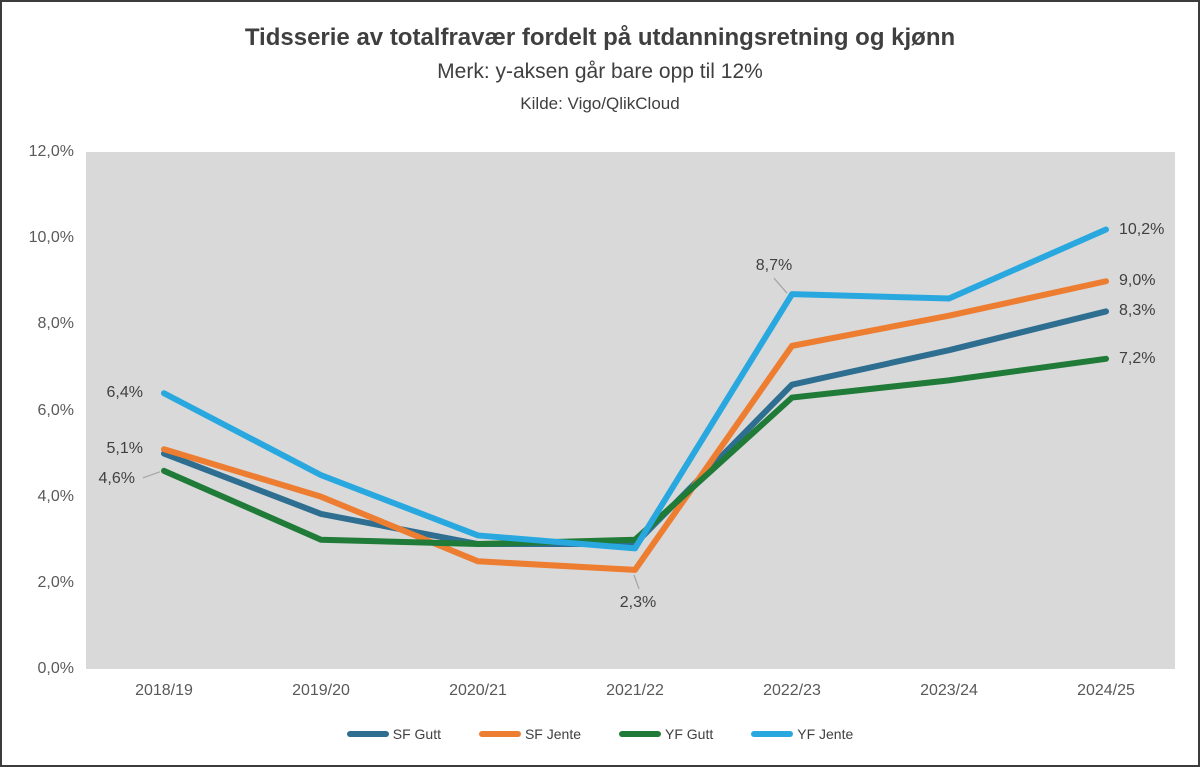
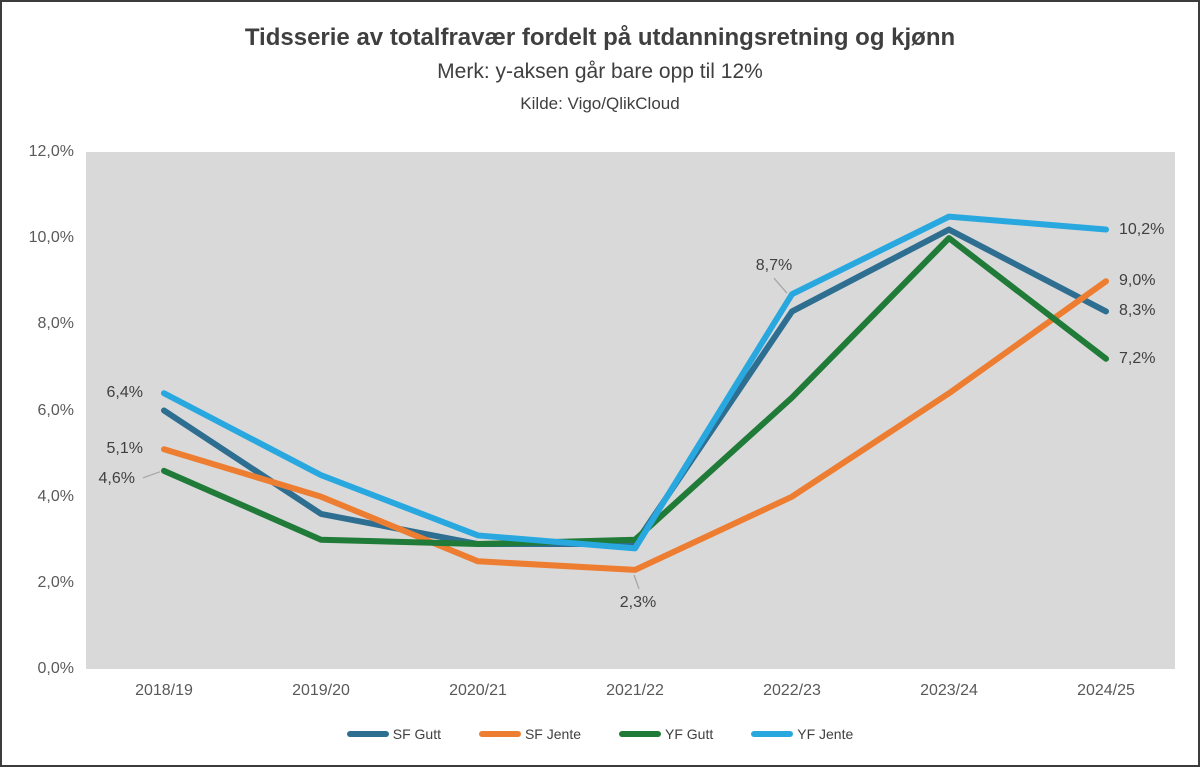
SF Gutt/2018/19: 5,0% -> 6,0%
SF Gutt/2022/23: 6,6% -> 8,3%
SF Jente/2022/23: 7,5% -> 4,0%
SF Gutt/2023/24: 7,4% -> 10,2%
SF Jente/2023/24: 8,2% -> 6,4%
YF Gutt/2023/24: 6,7% -> 10,0%
YF Jente/2023/24: 8,6% -> 10,5%
